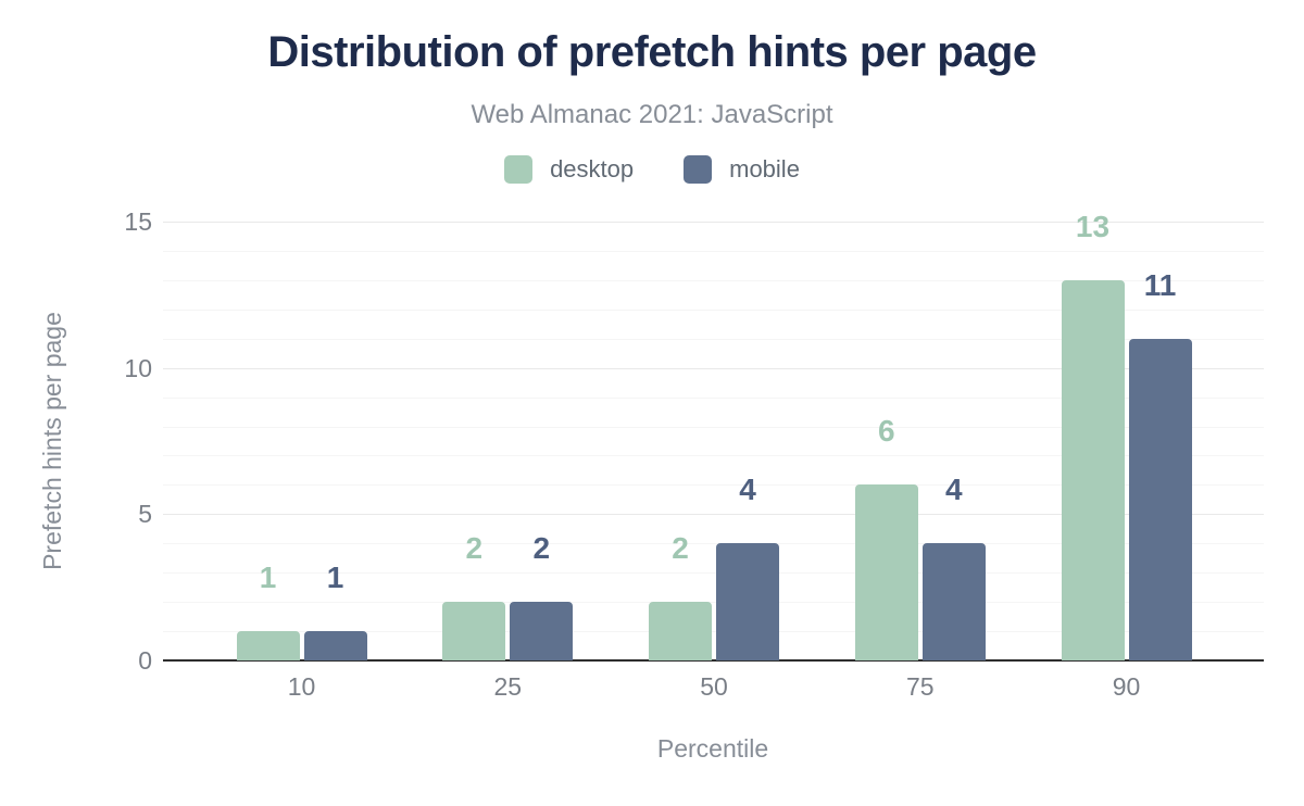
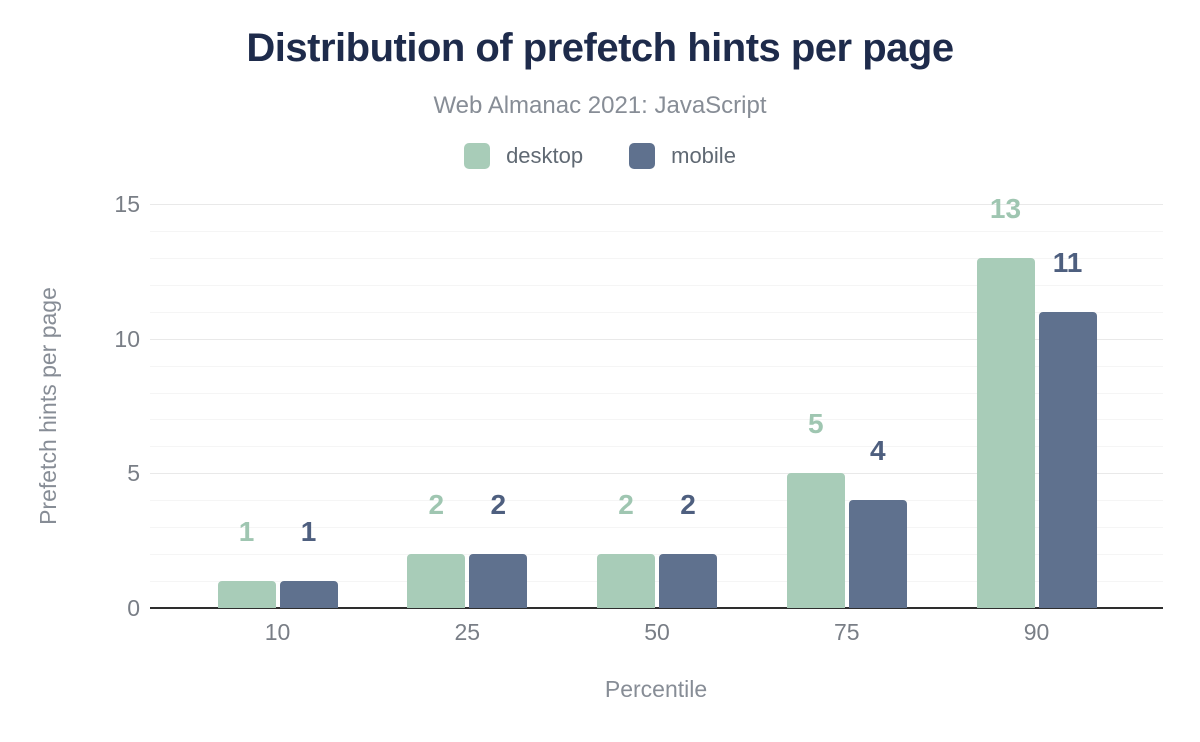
mobile/50: 4 -> 2
desktop/75: 6 -> 5
